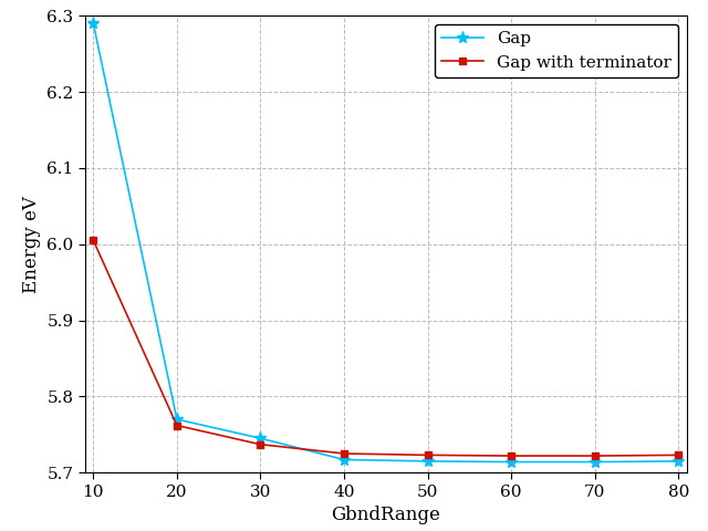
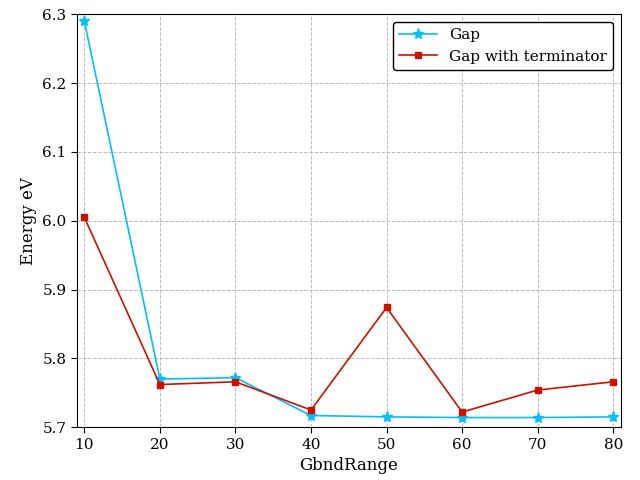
Gap/30: 5.745 -> 5.772
Gap with terminator/30: 5.737 -> 5.766
Gap with terminator/50: 5.723 -> 5.874
Gap with terminator/70: 5.722 -> 5.754
Gap with terminator/80: 5.723 -> 5.766
